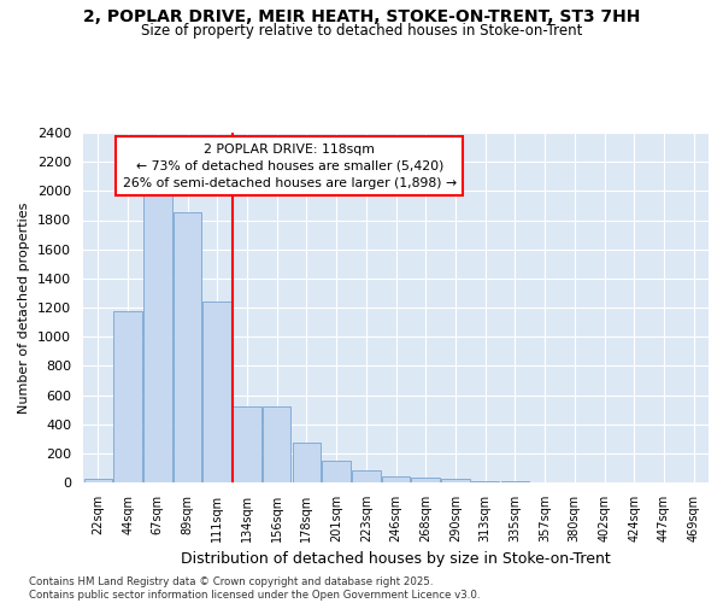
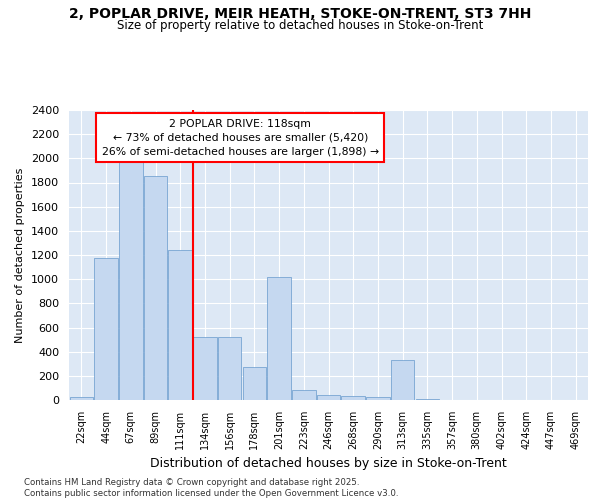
201sqm: 150 -> 1020
313sqm: 10 -> 330
